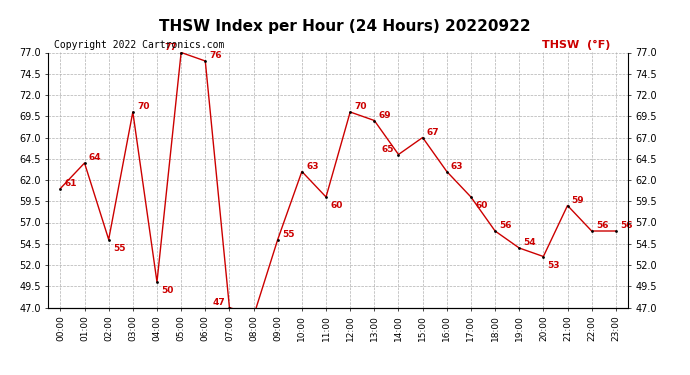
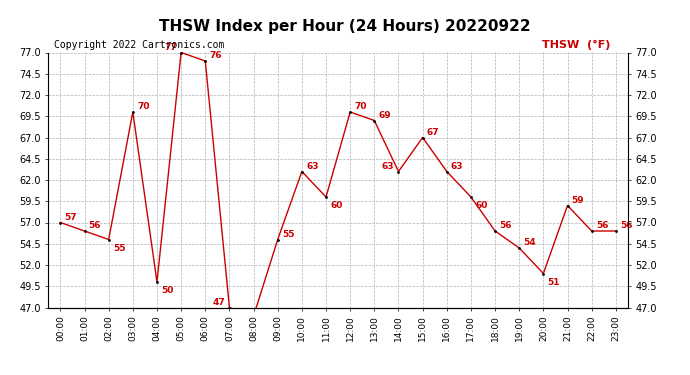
00:00: 61 -> 57
01:00: 64 -> 56
14:00: 65 -> 63
20:00: 53 -> 51
